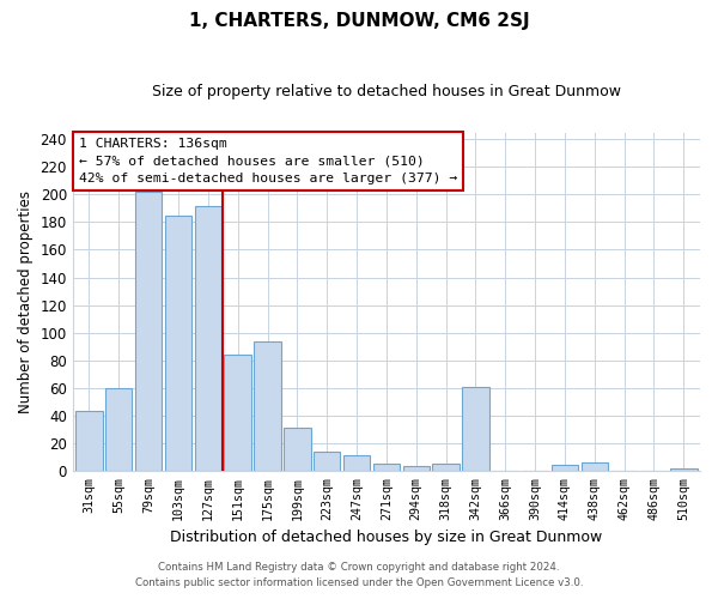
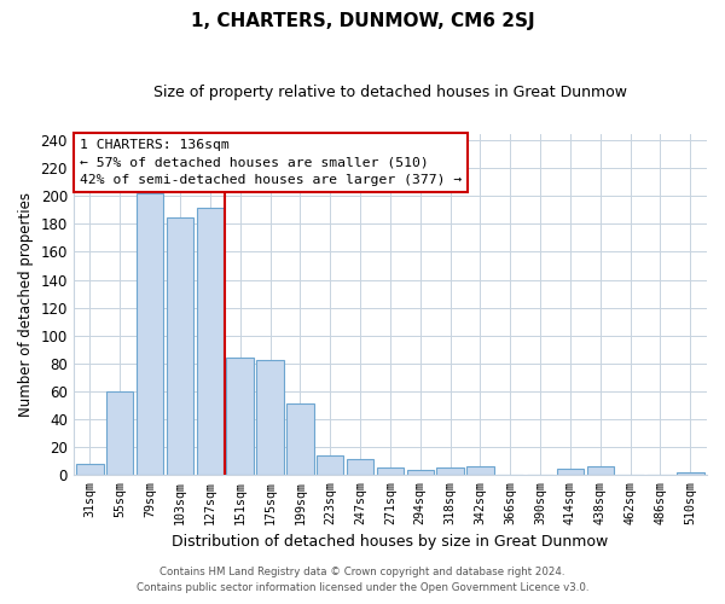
31sqm: 43 -> 8
175sqm: 94 -> 82
199sqm: 31 -> 51
342sqm: 61 -> 6
